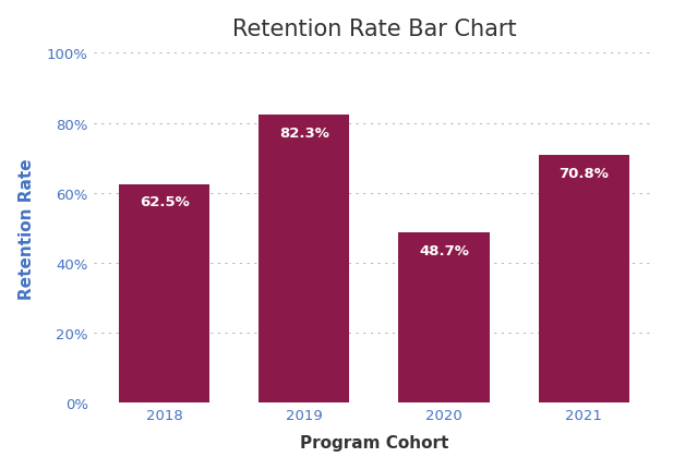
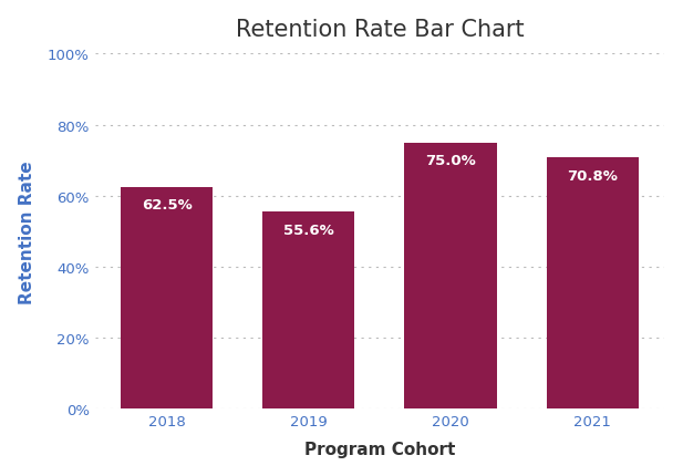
2019: 82.3% -> 55.6%
2020: 48.7% -> 75.0%
